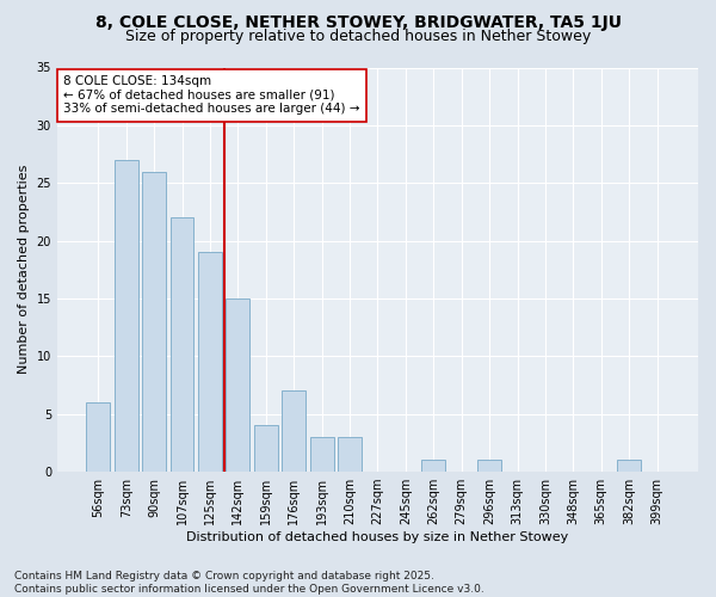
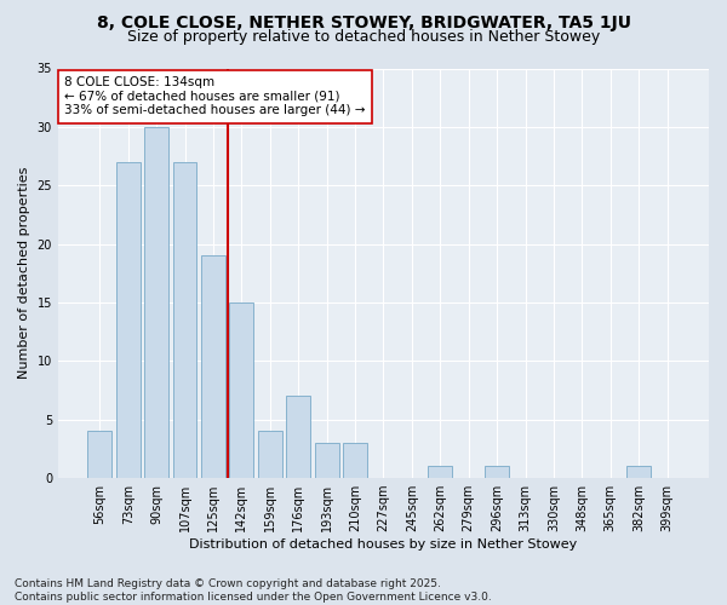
56sqm: 6 -> 4
90sqm: 26 -> 30
107sqm: 22 -> 27
